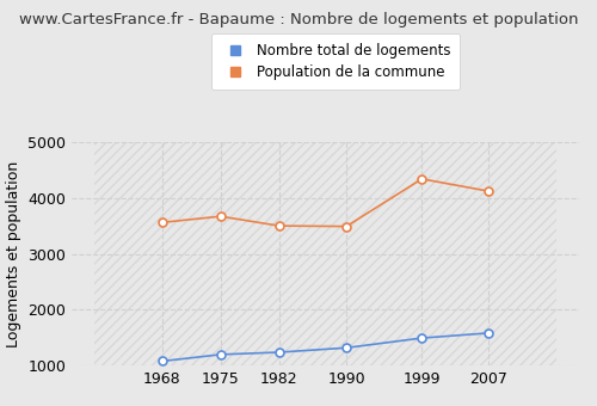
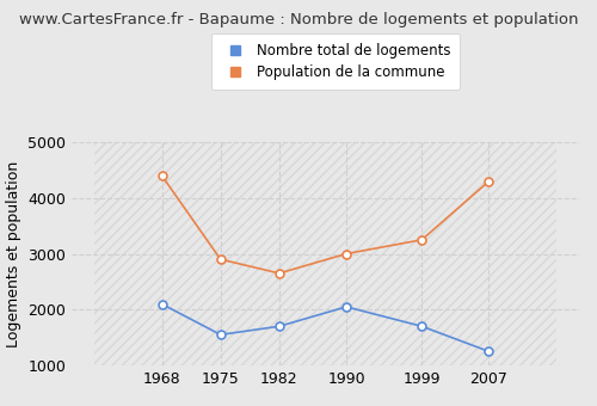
Nombre total de logements/1968: 1080 -> 2100
Population de la commune/1968: 3560 -> 4400
Nombre total de logements/1975: 1200 -> 1550
Population de la commune/1975: 3670 -> 2900
Nombre total de logements/1982: 1240 -> 1700
Population de la commune/1982: 3500 -> 2650
Nombre total de logements/1990: 1320 -> 2050
Population de la commune/1990: 3490 -> 3000
Nombre total de logements/1999: 1490 -> 1700
Population de la commune/1999: 4340 -> 3250
Nombre total de logements/2007: 1580 -> 1250
Population de la commune/2007: 4120 -> 4300
